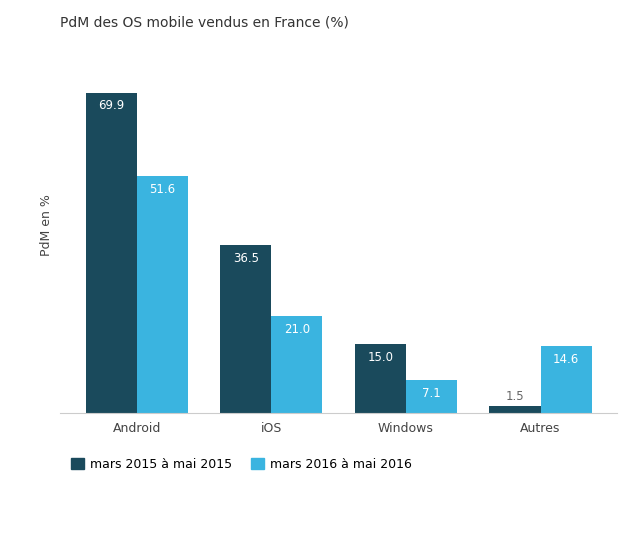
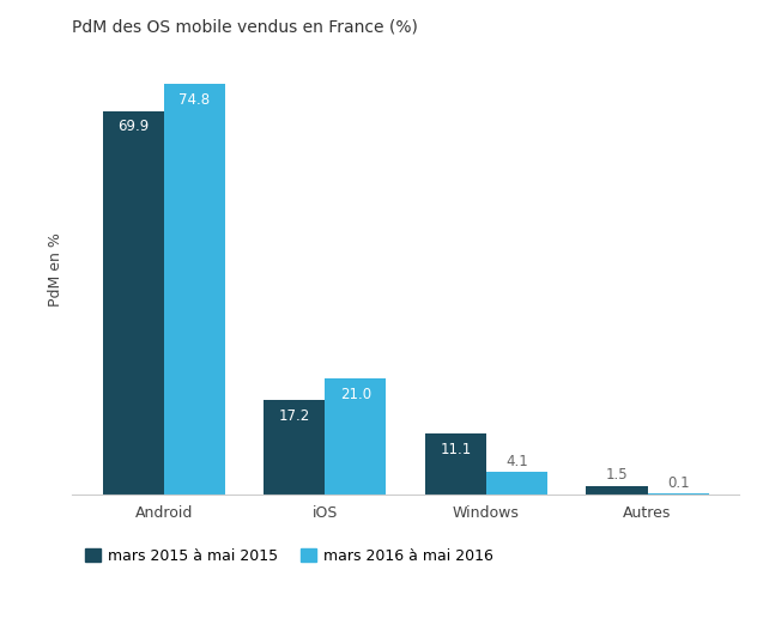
mars 2016 à mai 2016/Android: 51.6 -> 74.8
mars 2015 à mai 2015/iOS: 36.5 -> 17.2
mars 2015 à mai 2015/Windows: 15.0 -> 11.1
mars 2016 à mai 2016/Windows: 7.1 -> 4.1
mars 2016 à mai 2016/Autres: 14.6 -> 0.1
